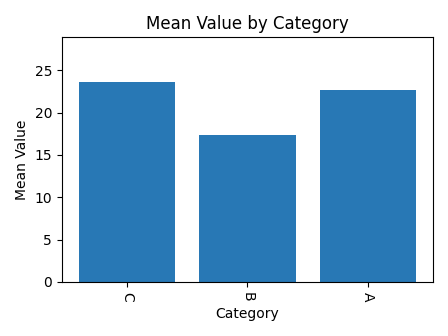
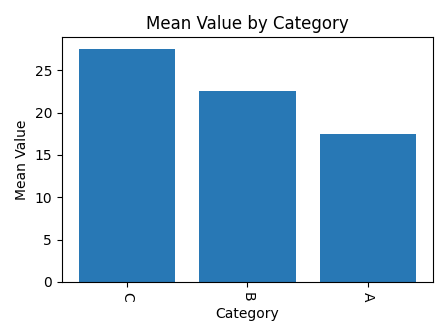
C: 23.6 -> 27.5
B: 17.4 -> 22.5
A: 22.6 -> 17.5
